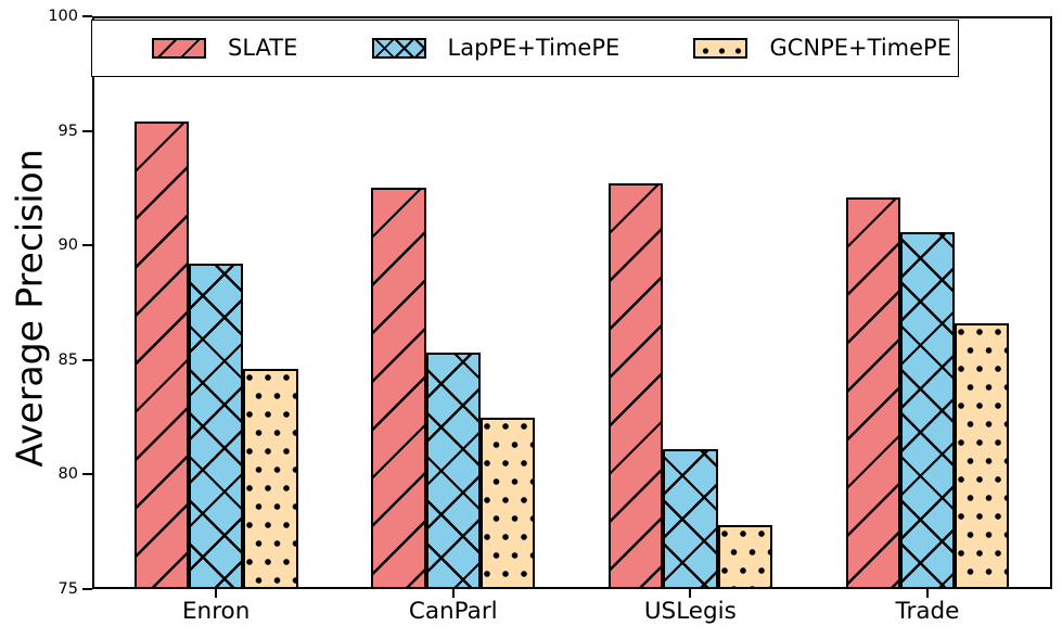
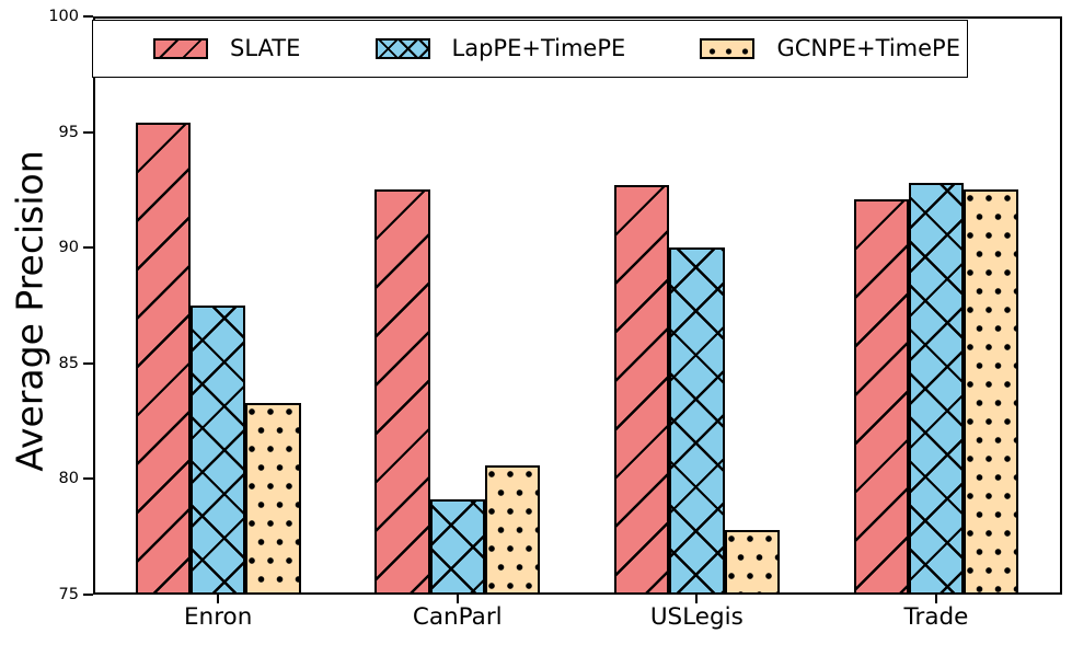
LapPE+TimePE/Enron: 89.2 -> 87.5
GCNPE+TimePE/Enron: 84.6 -> 83.3
LapPE+TimePE/CanParl: 85.3 -> 79.1
GCNPE+TimePE/CanParl: 82.5 -> 80.6
LapPE+TimePE/USLegis: 81.1 -> 90.0
LapPE+TimePE/Trade: 90.6 -> 92.8
GCNPE+TimePE/Trade: 86.6 -> 92.5
